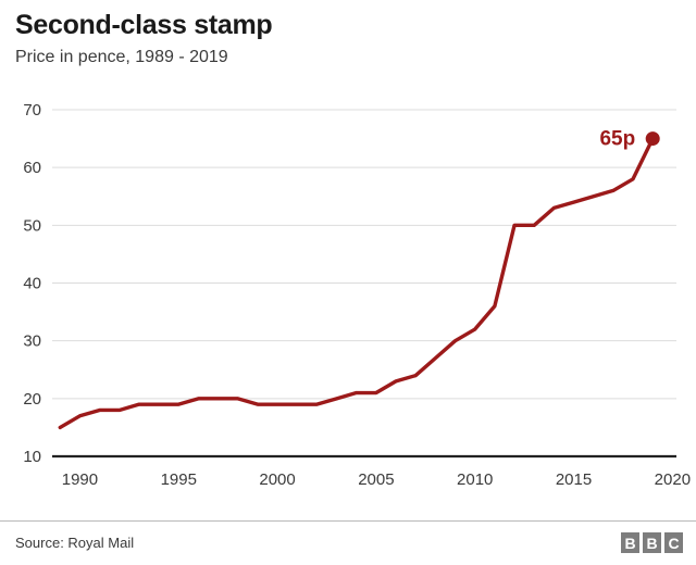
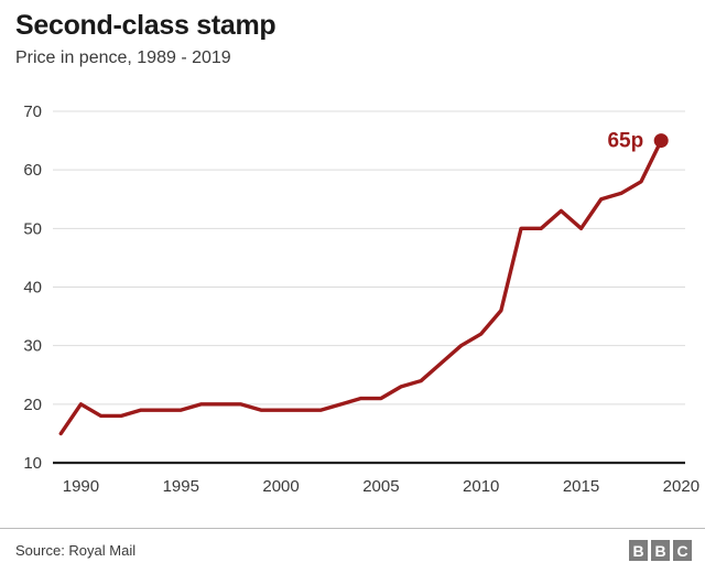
1990: 17 -> 20
2015: 54 -> 50
